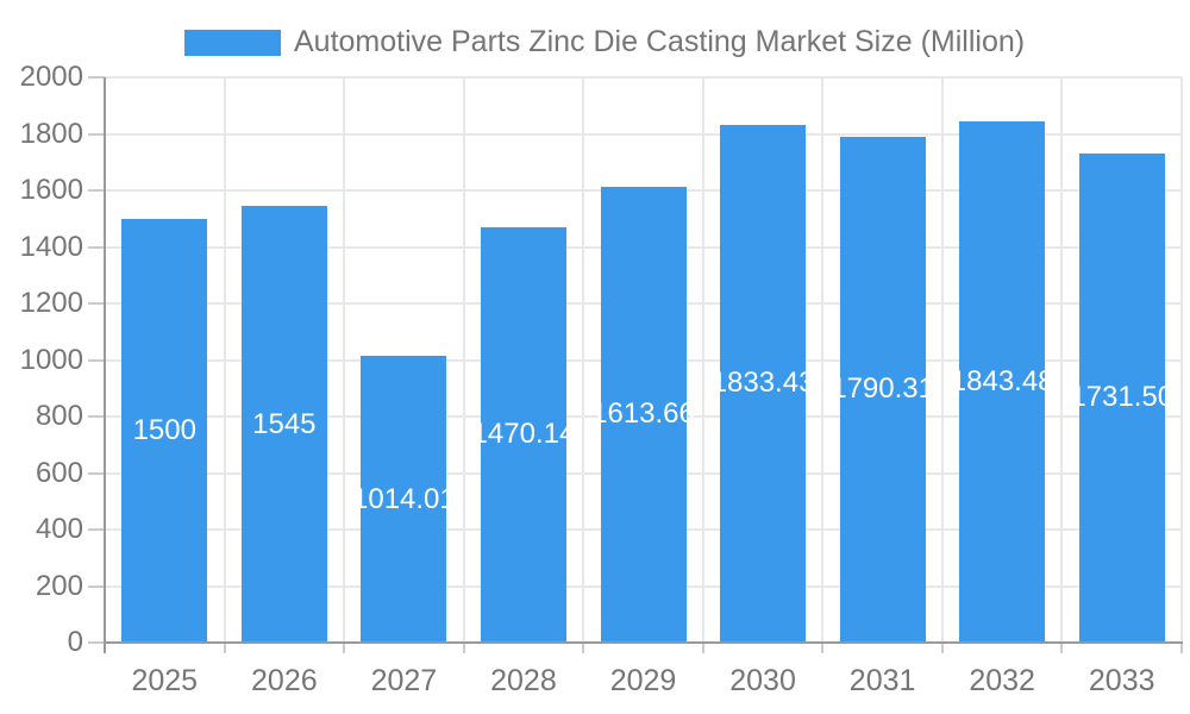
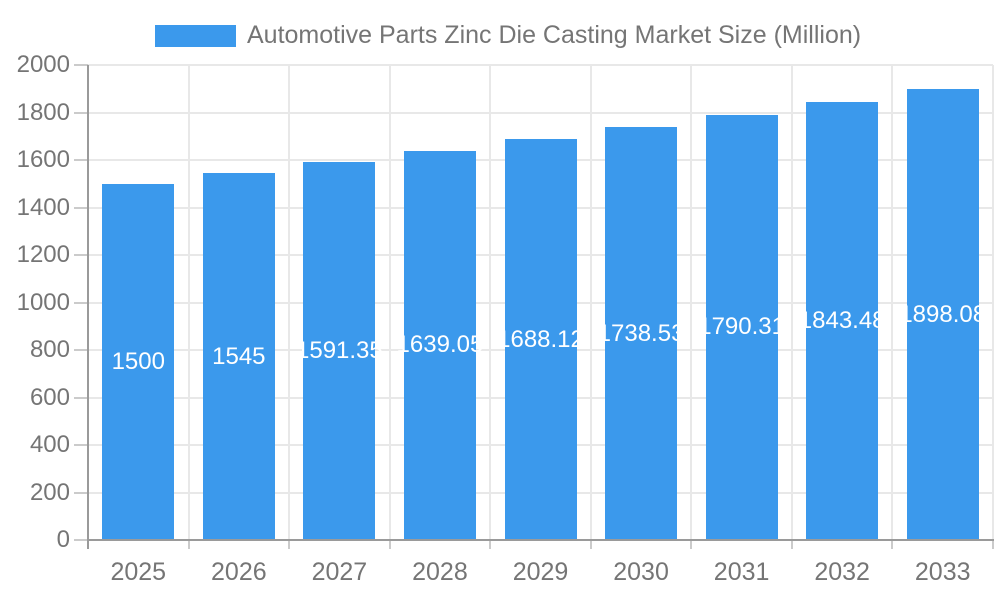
2027: 1014.01 -> 1591.35
2028: 1470.14 -> 1639.05
2029: 1613.66 -> 1688.12
2030: 1833.43 -> 1738.53
2033: 1731.50 -> 1898.08
